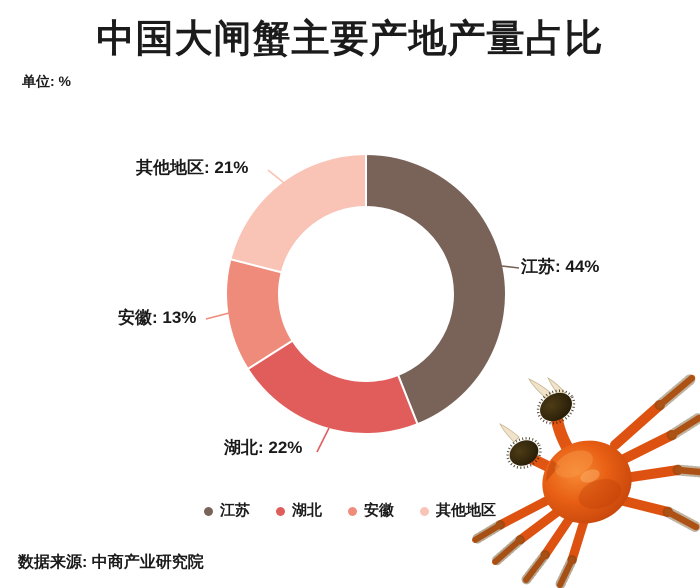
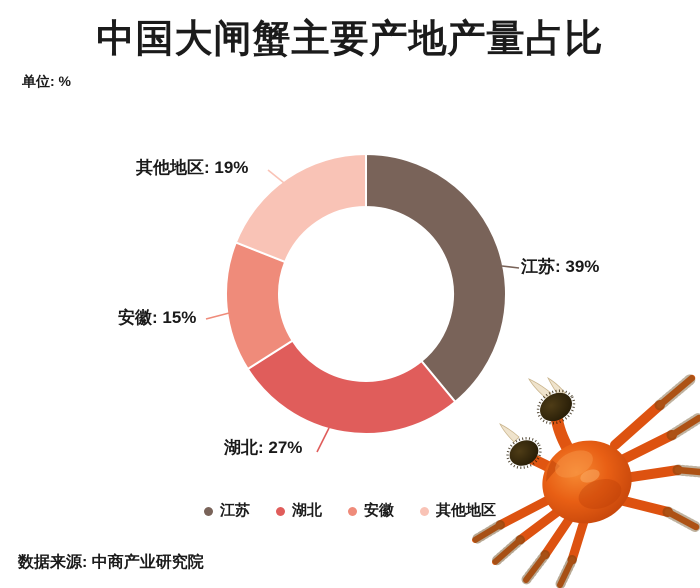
江苏: 44% -> 39%
湖北: 22% -> 27%
安徽: 13% -> 15%
其他地区: 21% -> 19%
